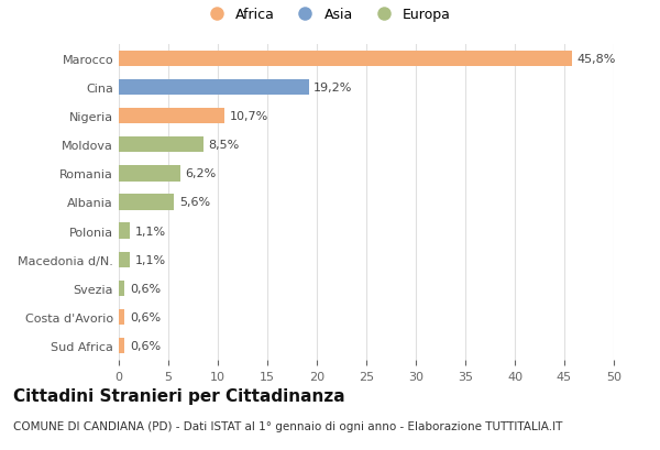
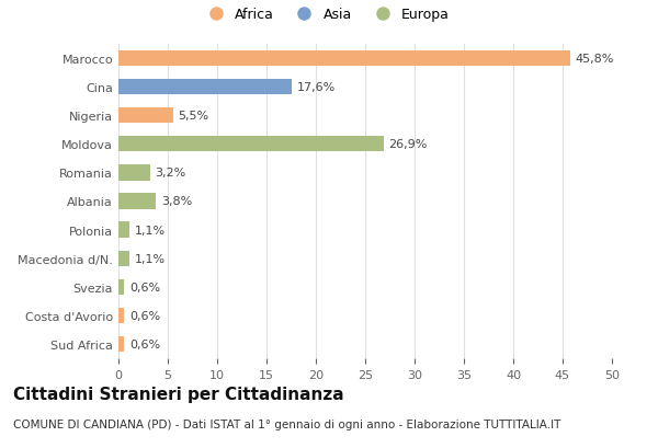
Cina: 19,2% -> 17,6%
Nigeria: 10,7% -> 5,5%
Moldova: 8,5% -> 26,9%
Romania: 6,2% -> 3,2%
Albania: 5,6% -> 3,8%
